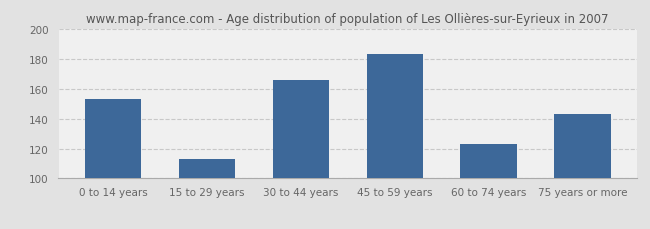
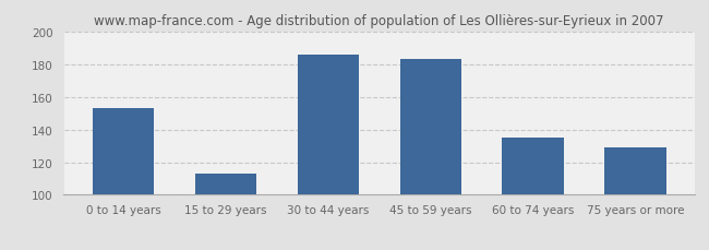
30 to 44 years: 166 -> 186
60 to 74 years: 123 -> 135
75 years or more: 143 -> 129
